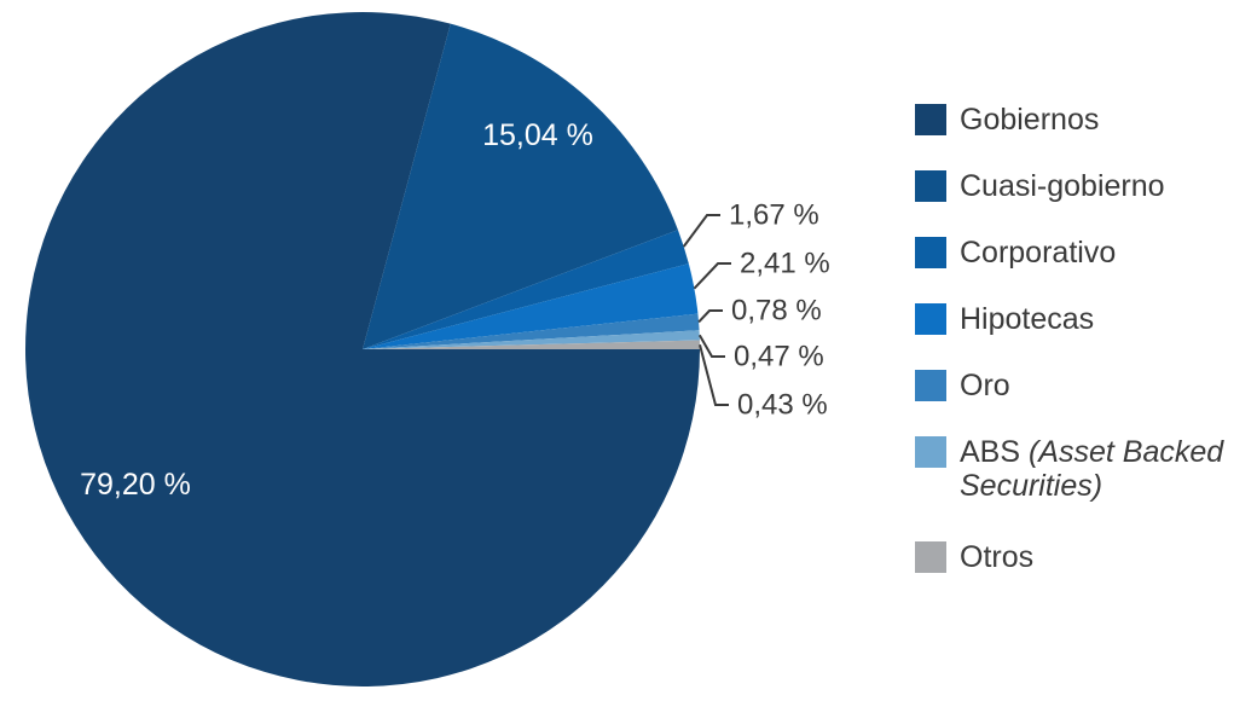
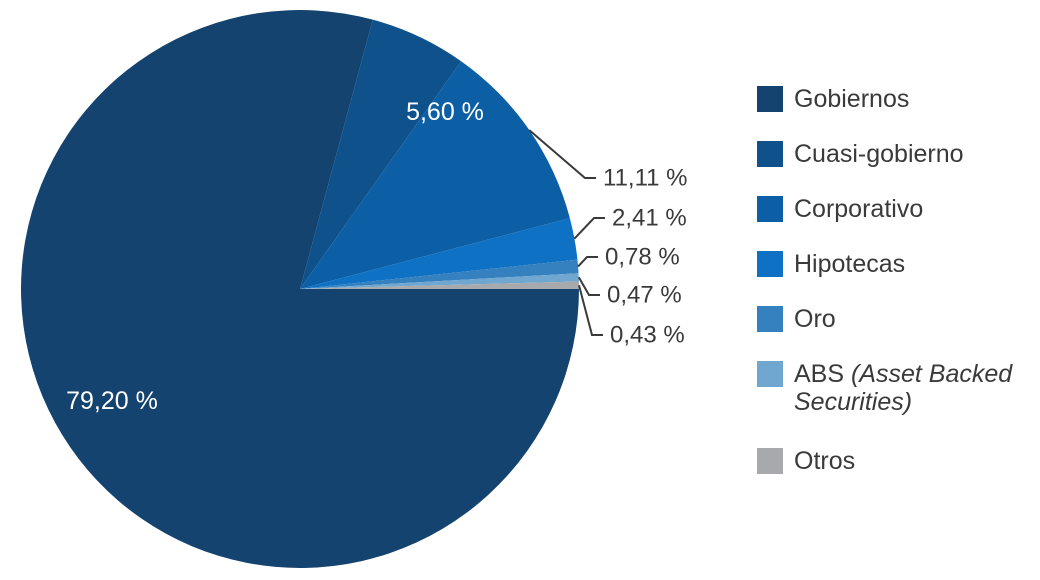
Cuasi-gobierno: 15,04 -> 5,60
Corporativo: 1,67 -> 11,11
